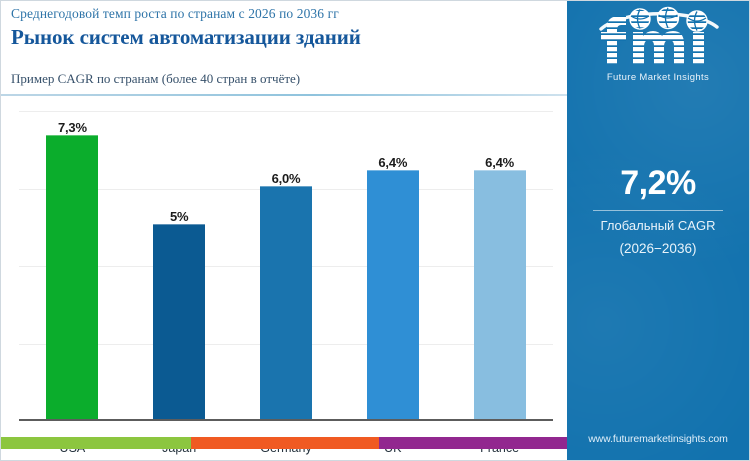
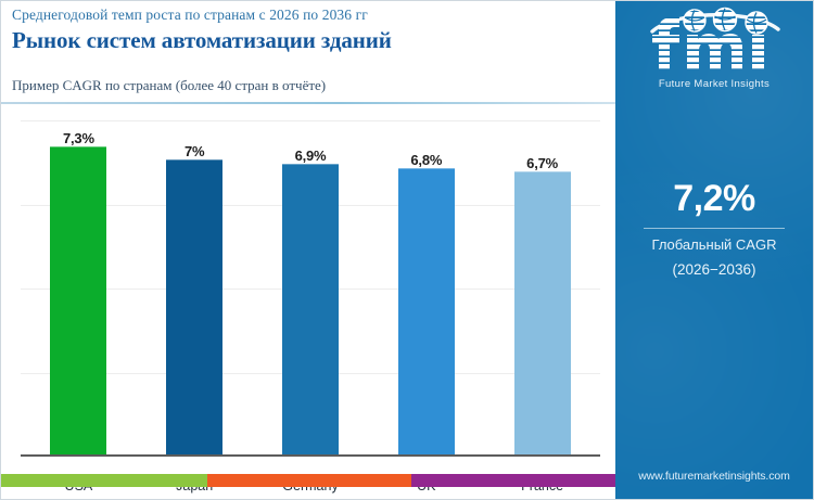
Japan: 5% -> 7%
Germany: 6,0% -> 6,9%
UK: 6,4% -> 6,8%
France: 6,4% -> 6,7%
